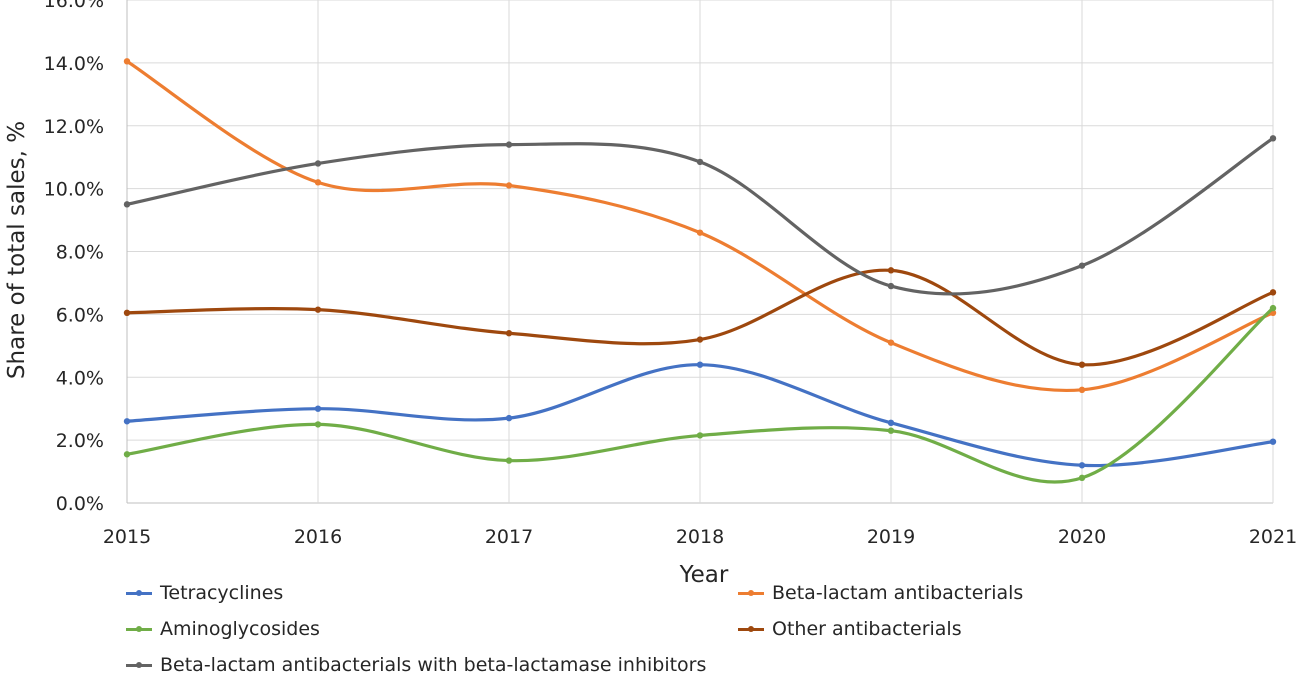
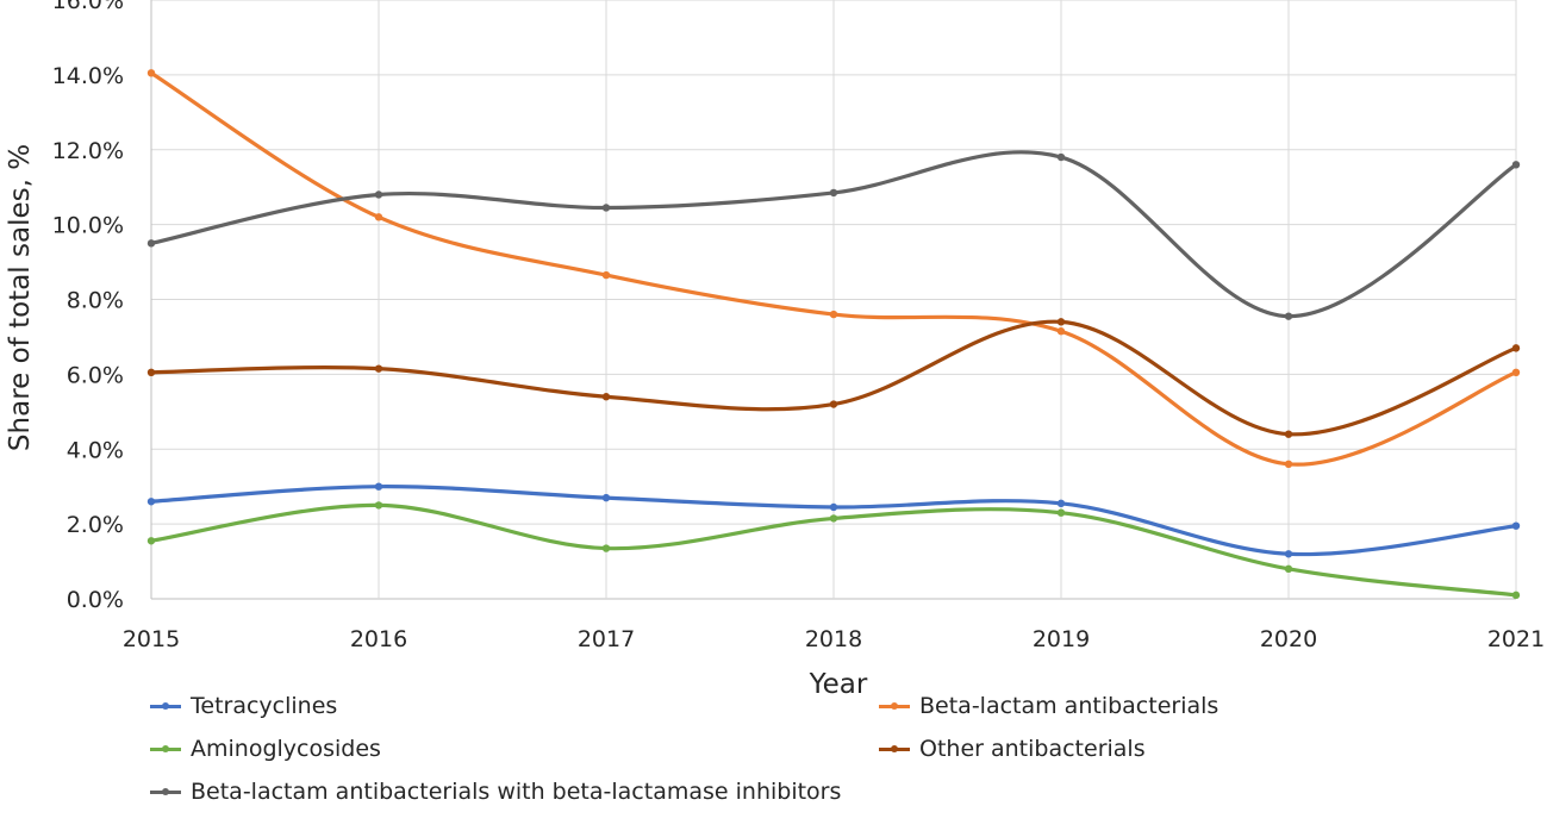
Beta-lactam antibacterials/2017: 10.1% -> 8.7%
Beta-lactam antibacterials with beta-lactamase inhibitors/2017: 11.4% -> 10.4%
Tetracyclines/2018: 4.4% -> 2.5%
Beta-lactam antibacterials/2018: 8.6% -> 7.6%
Beta-lactam antibacterials/2019: 5.1% -> 7.2%
Beta-lactam antibacterials with beta-lactamase inhibitors/2019: 6.9% -> 11.8%
Aminoglycosides/2021: 6.2% -> 0.1%
